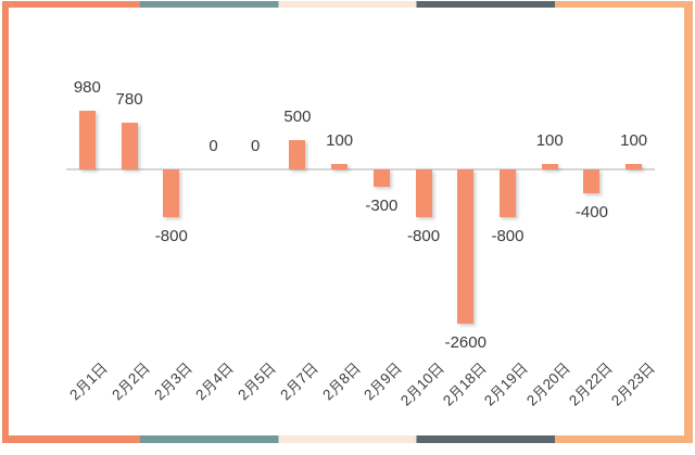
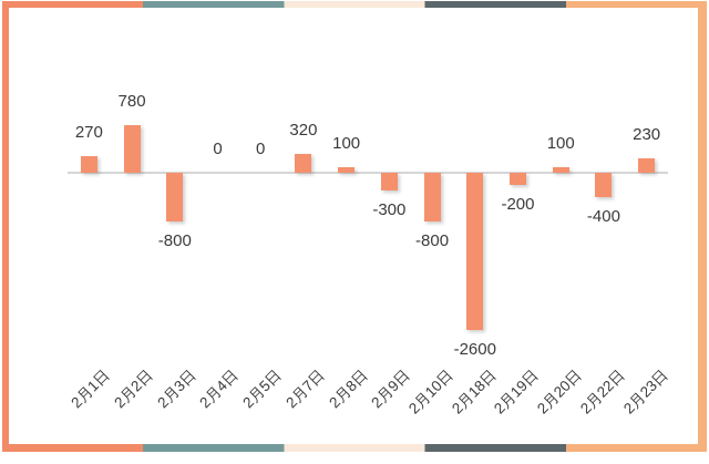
2月1日: 980 -> 270
2月7日: 500 -> 320
2月19日: -800 -> -200
2月23日: 100 -> 230
